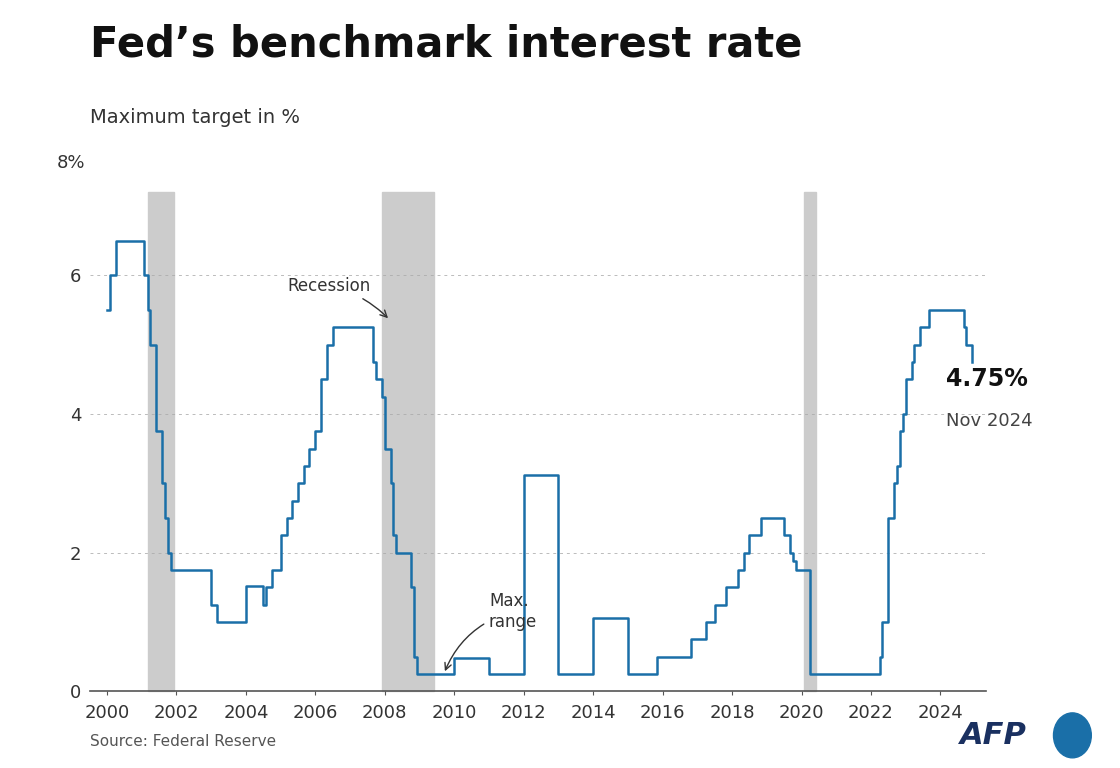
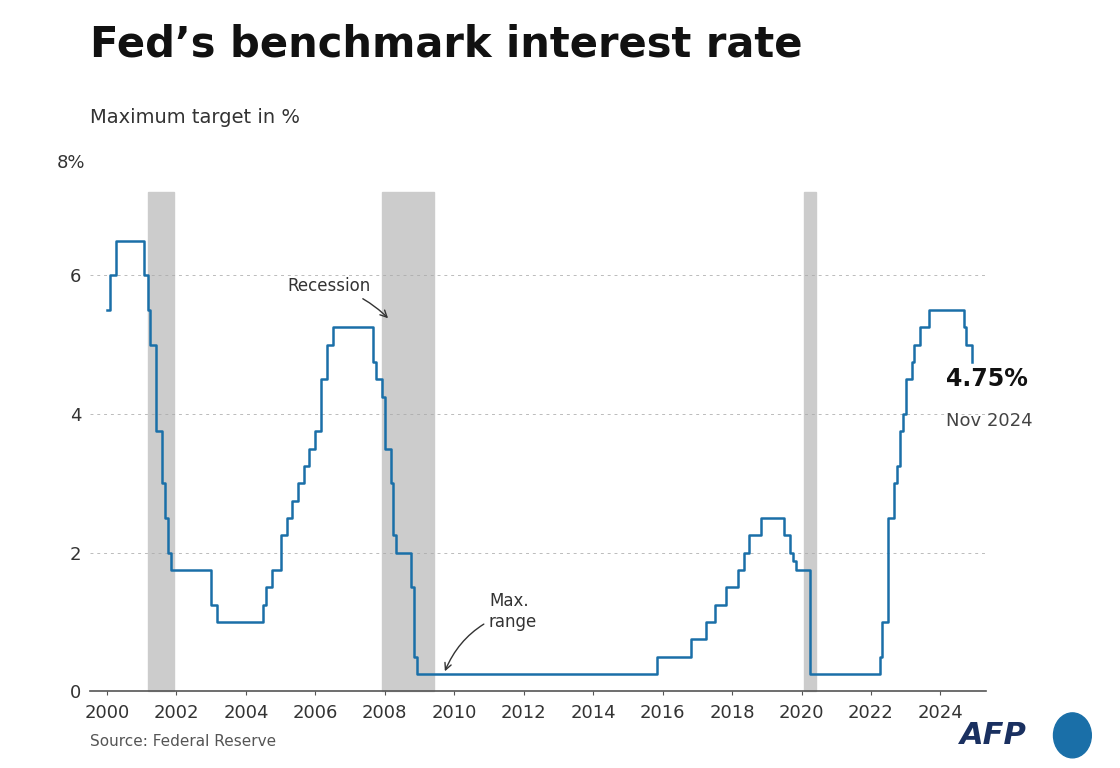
2004: 1.52 -> 1.00
2010: 0.48 -> 0.25
2012: 3.12 -> 0.25
2014: 1.06 -> 0.25
